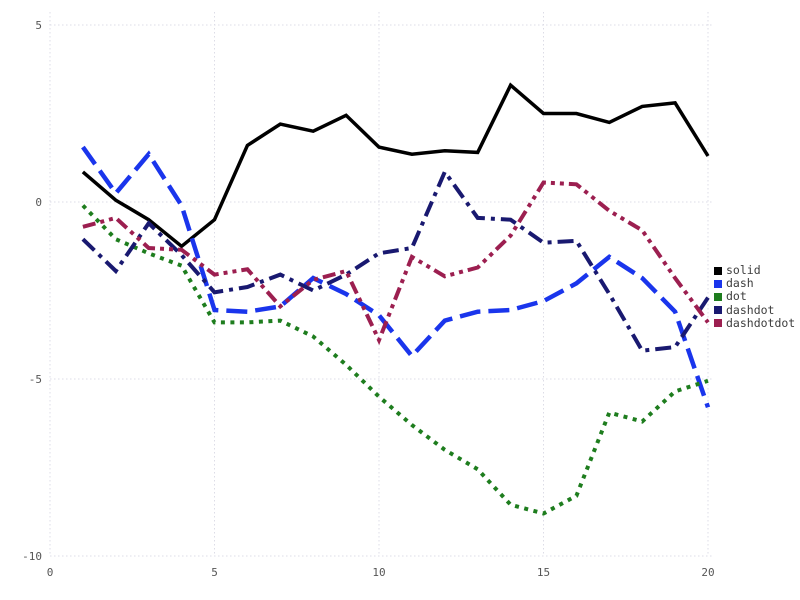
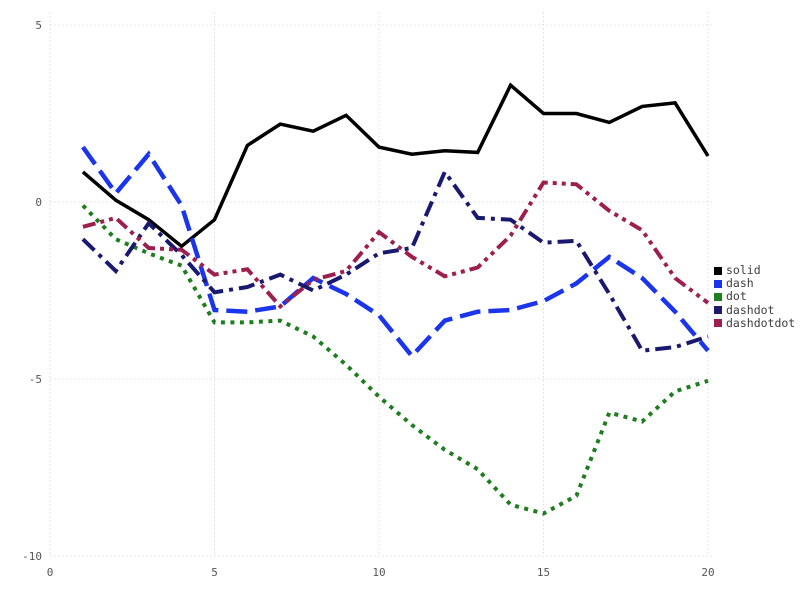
dashdotdot/10: -3.9 -> -0.8
dash/20: -5.8 -> -4.2
dashdot/20: -2.7 -> -3.8
dashdotdot/20: -3.4 -> -2.9
